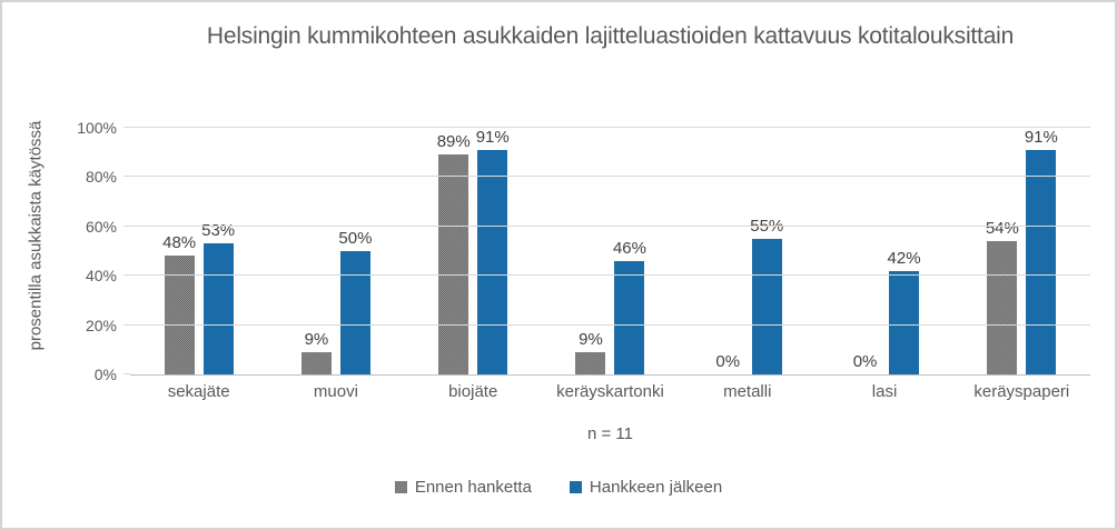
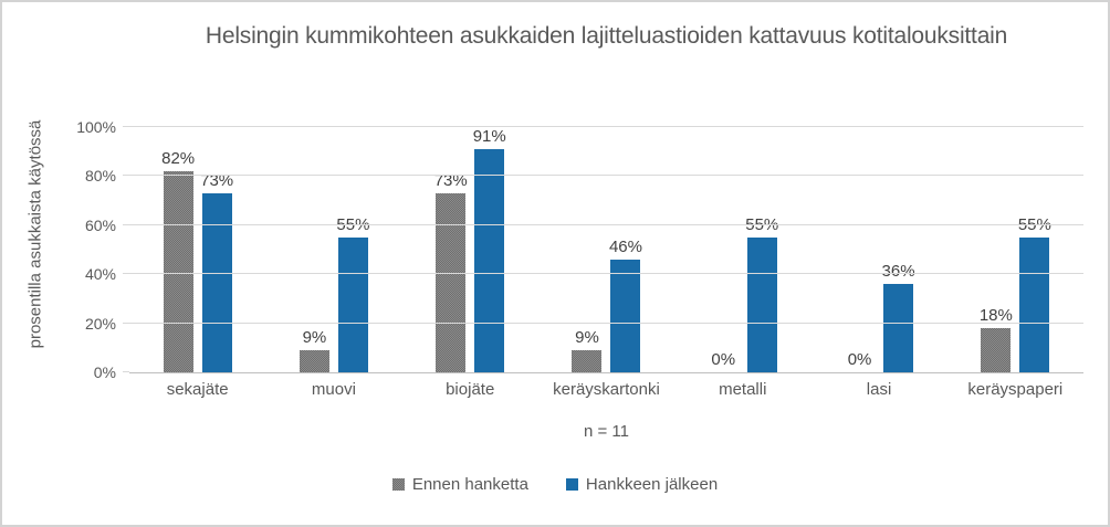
Ennen hanketta/sekajäte: 48% -> 82%
Hankkeen jälkeen/sekajäte: 53% -> 73%
Hankkeen jälkeen/muovi: 50% -> 55%
Ennen hanketta/biojäte: 89% -> 73%
Hankkeen jälkeen/lasi: 42% -> 36%
Ennen hanketta/keräyspaperi: 54% -> 18%
Hankkeen jälkeen/keräyspaperi: 91% -> 55%
